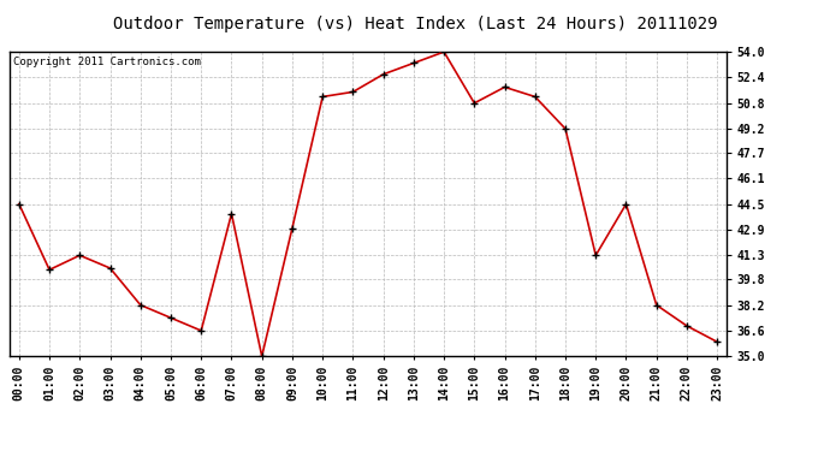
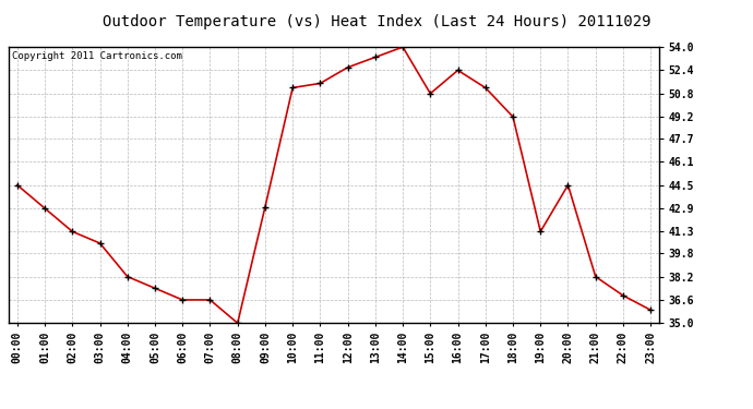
01:00: 40.4 -> 42.9
07:00: 43.9 -> 36.6
16:00: 51.8 -> 52.4
